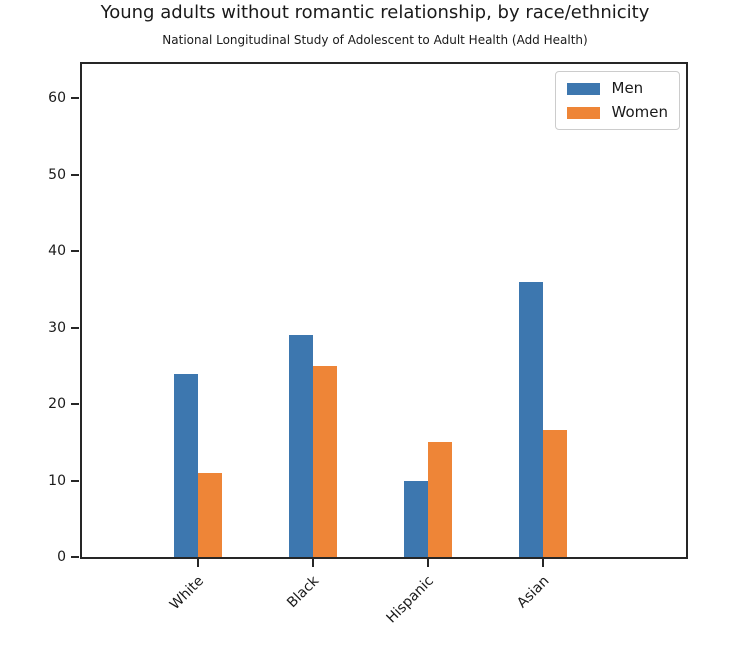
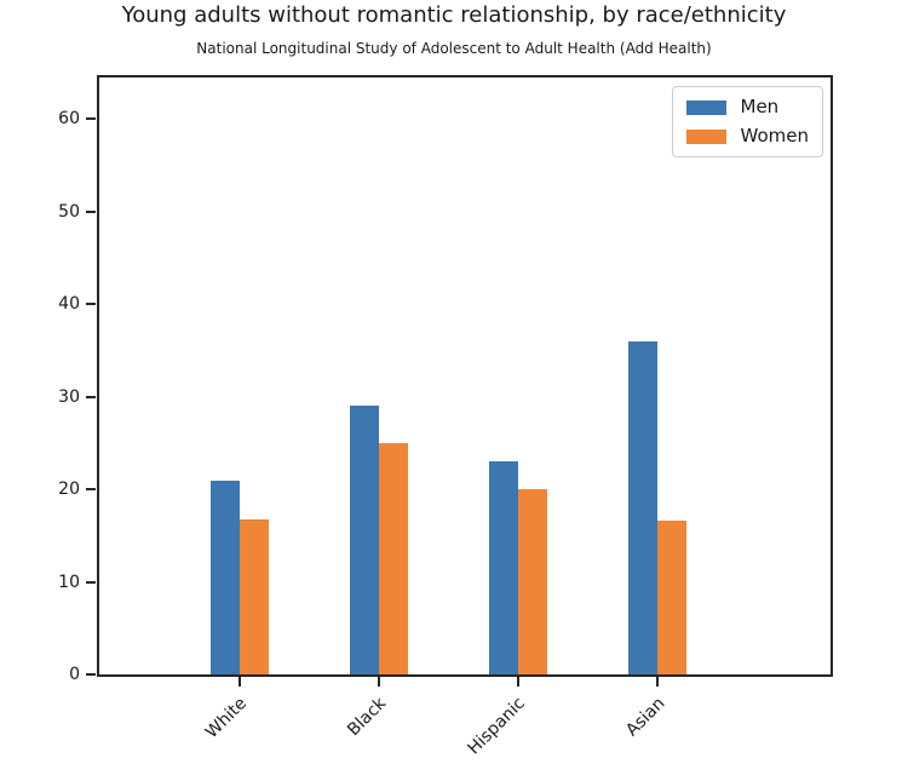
Men/White: 24 -> 21
Women/White: 11 -> 17
Men/Hispanic: 10 -> 23
Women/Hispanic: 15 -> 20
